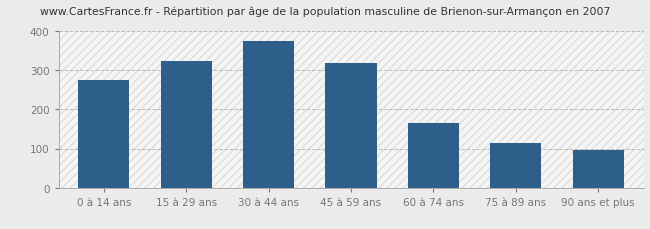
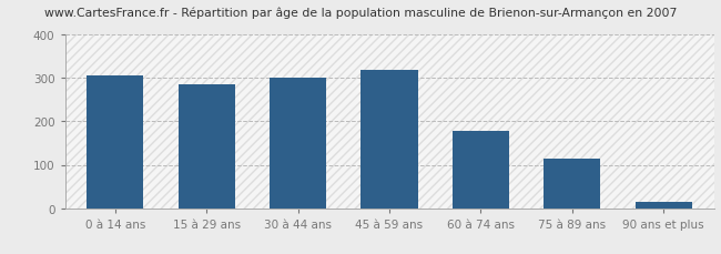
0 à 14 ans: 275 -> 307
15 à 29 ans: 325 -> 285
30 à 44 ans: 375 -> 300
60 à 74 ans: 165 -> 178
90 ans et plus: 95 -> 15
